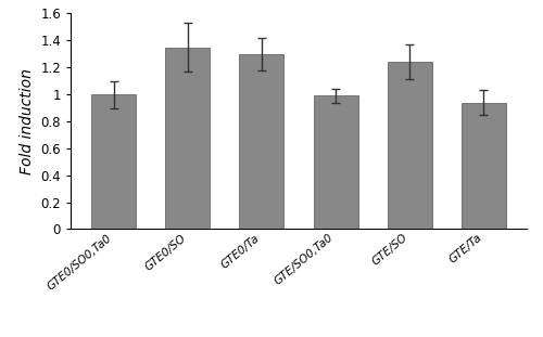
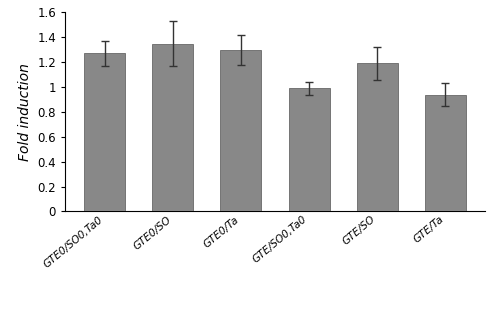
GTE0/SO0,Ta0: 1.00 -> 1.27
GTE/SO: 1.24 -> 1.19
